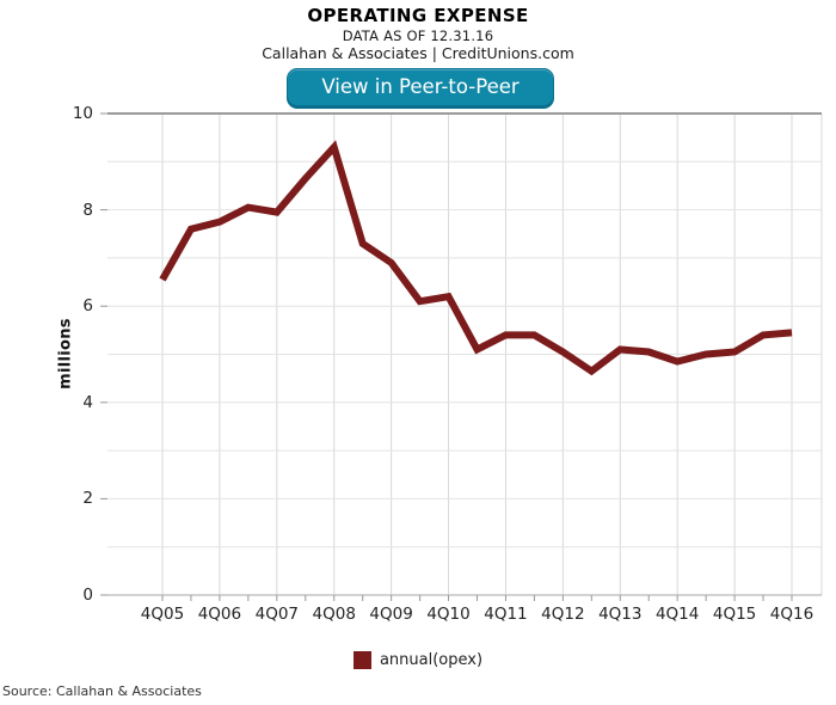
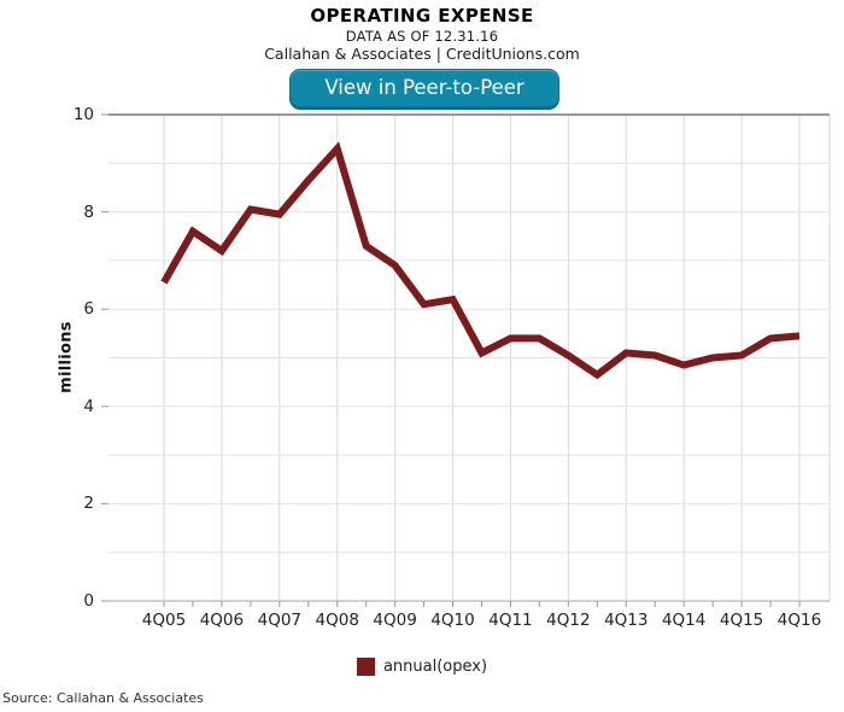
4Q06: 7.8 -> 7.2
